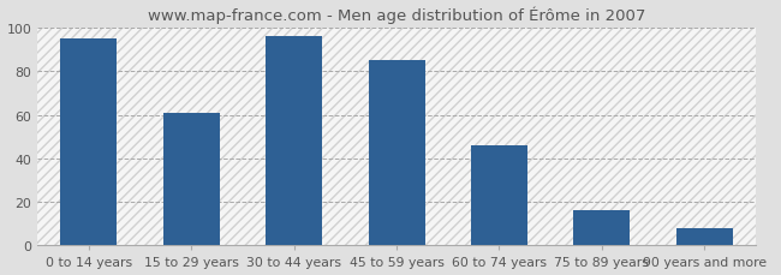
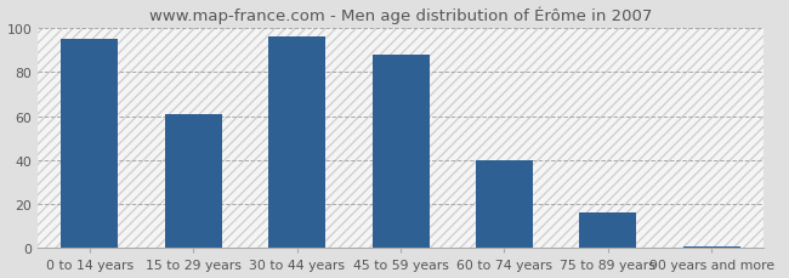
45 to 59 years: 85 -> 88
60 to 74 years: 46 -> 40
90 years and more: 8 -> 1
